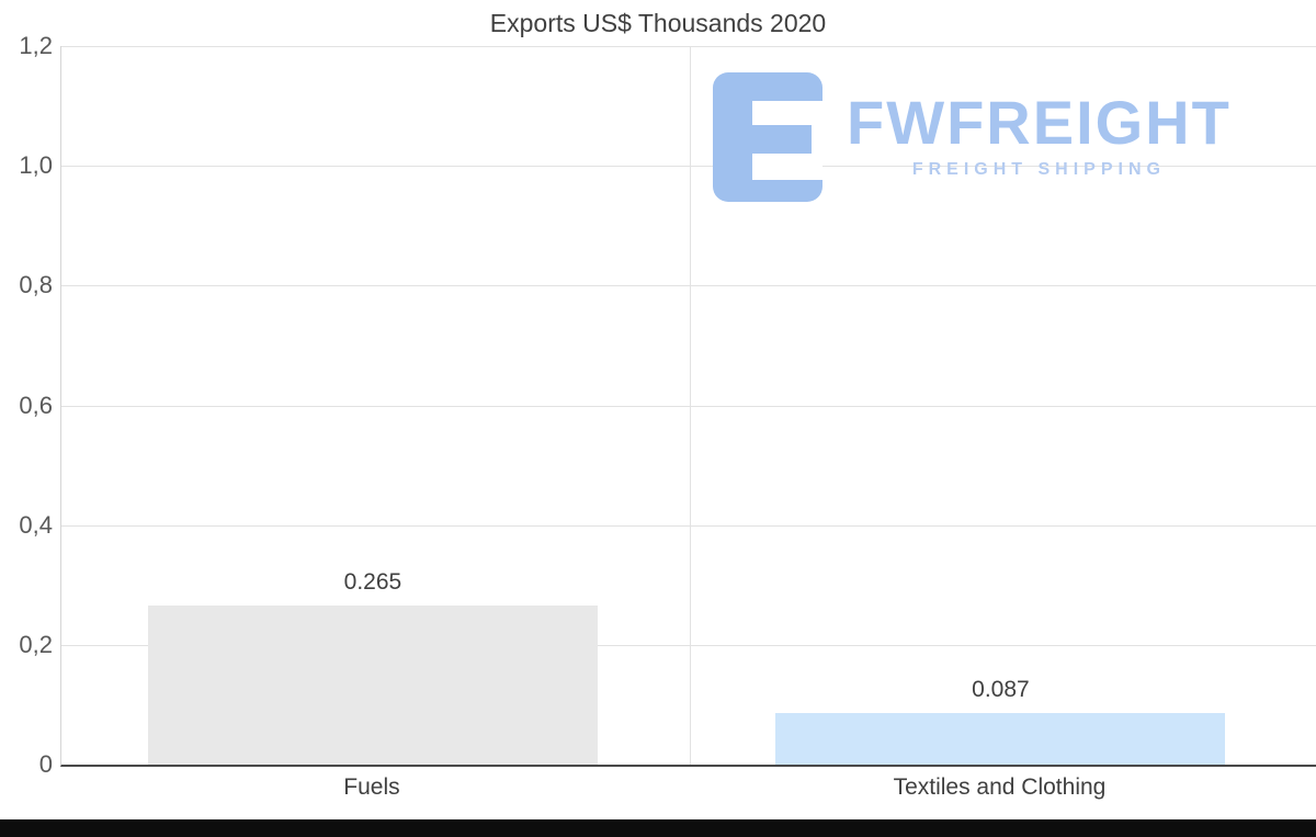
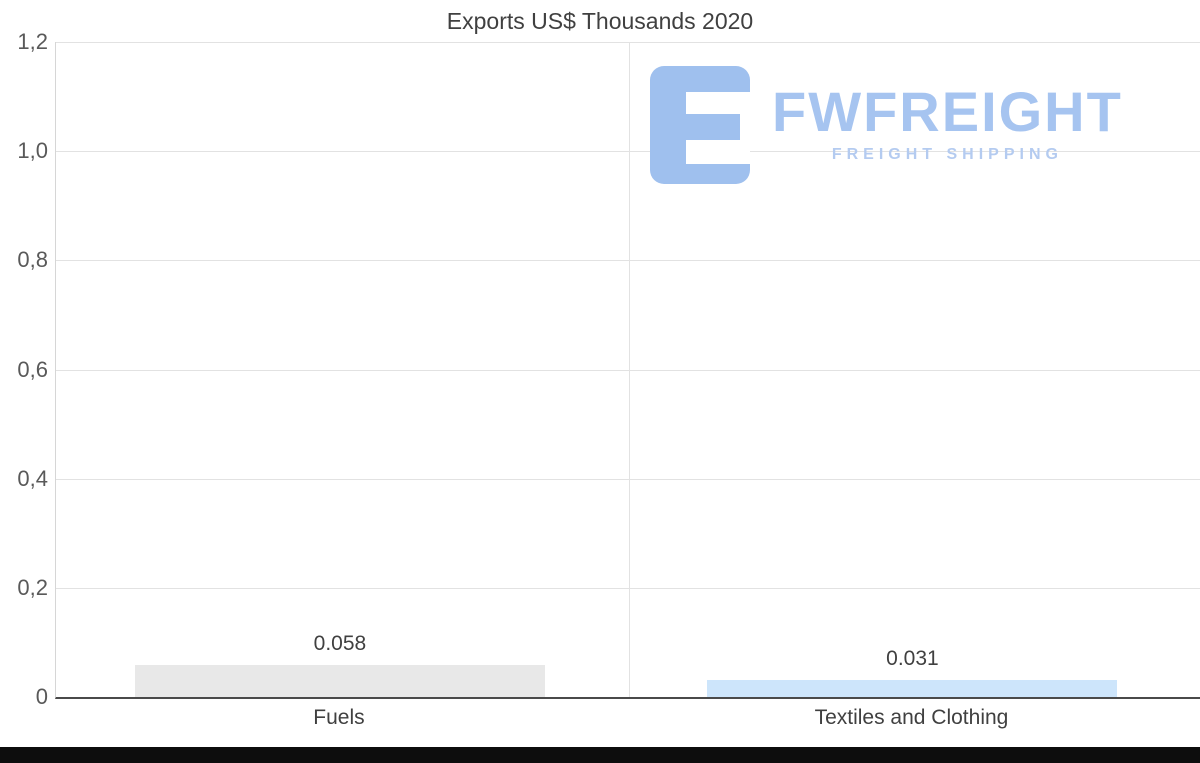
Fuels: 0.265 -> 0.058
Textiles and Clothing: 0.087 -> 0.031
